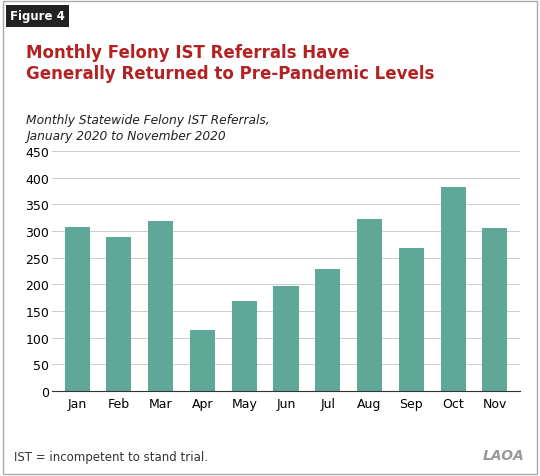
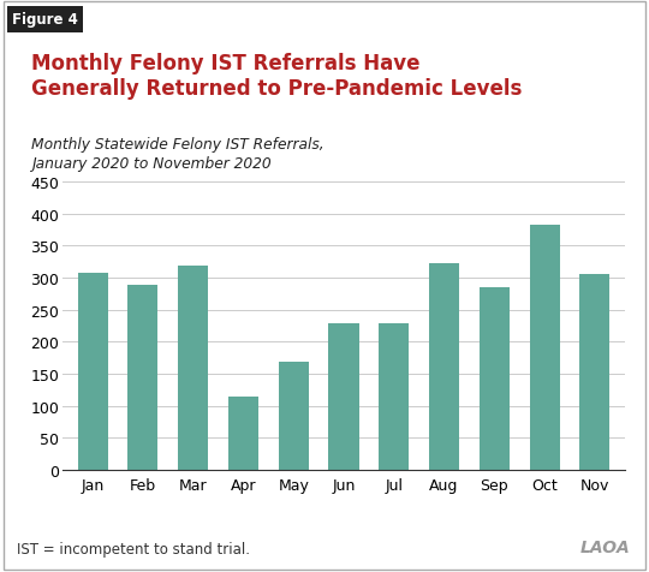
Jun: 196 -> 228
Sep: 268 -> 285
